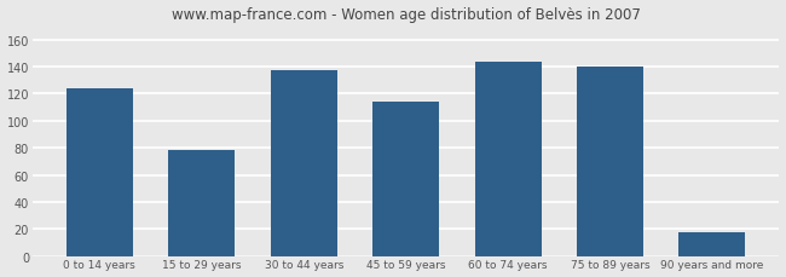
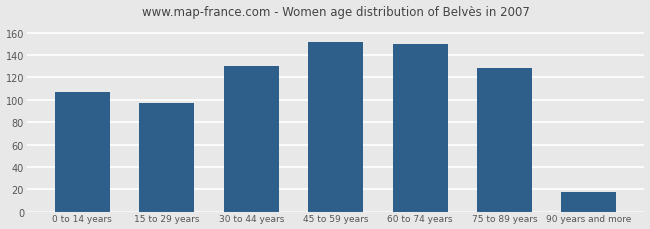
0 to 14 years: 124 -> 107
15 to 29 years: 78 -> 97
30 to 44 years: 137 -> 130
45 to 59 years: 114 -> 152
60 to 74 years: 144 -> 150
75 to 89 years: 140 -> 128
